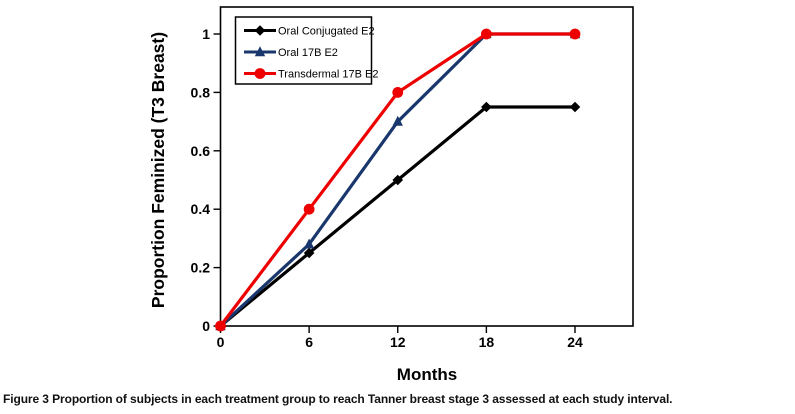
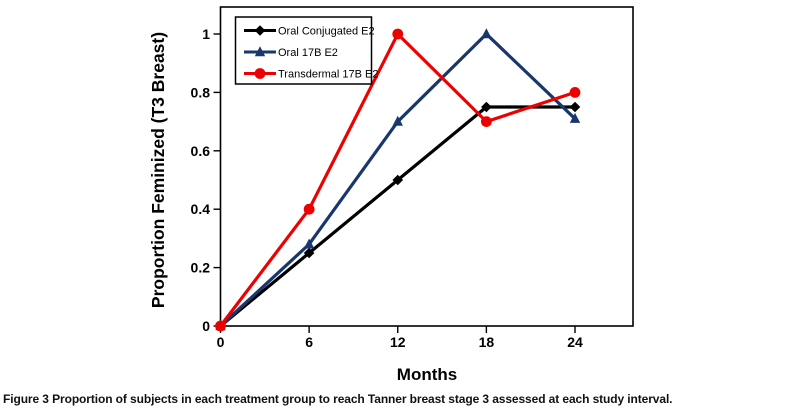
Transdermal 17B E2/12: 0.8 -> 1.0
Transdermal 17B E2/18: 1.0 -> 0.7
Oral 17B E2/24: 1.00 -> 0.71
Transdermal 17B E2/24: 1.0 -> 0.8
